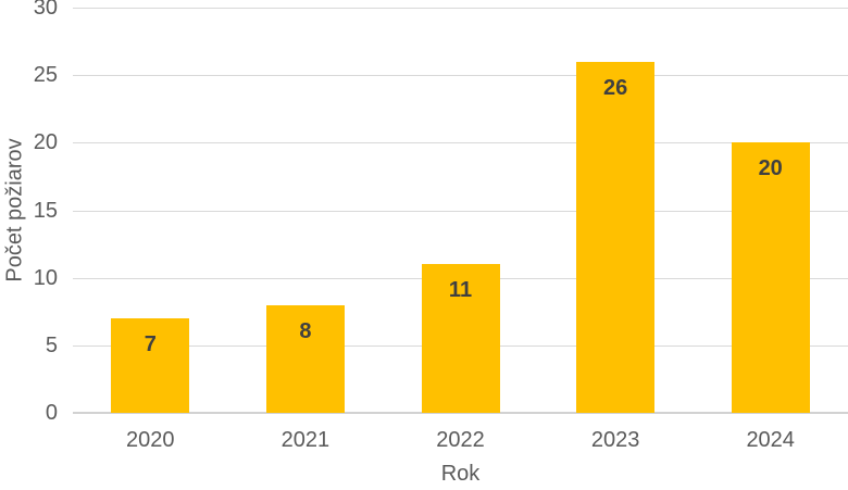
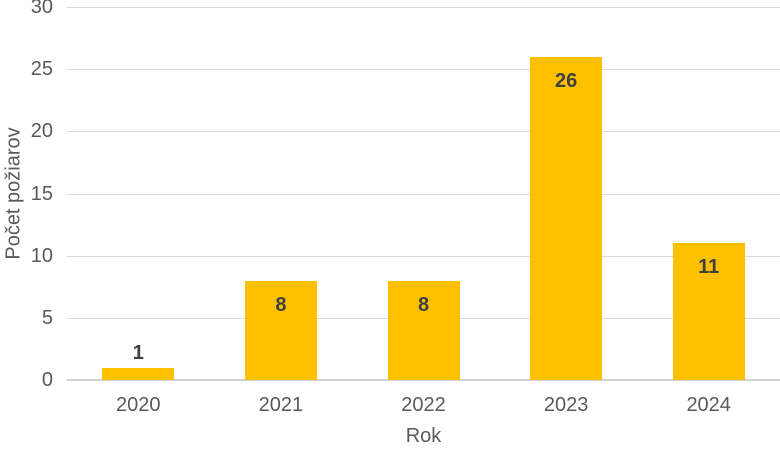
2020: 7 -> 1
2022: 11 -> 8
2024: 20 -> 11
